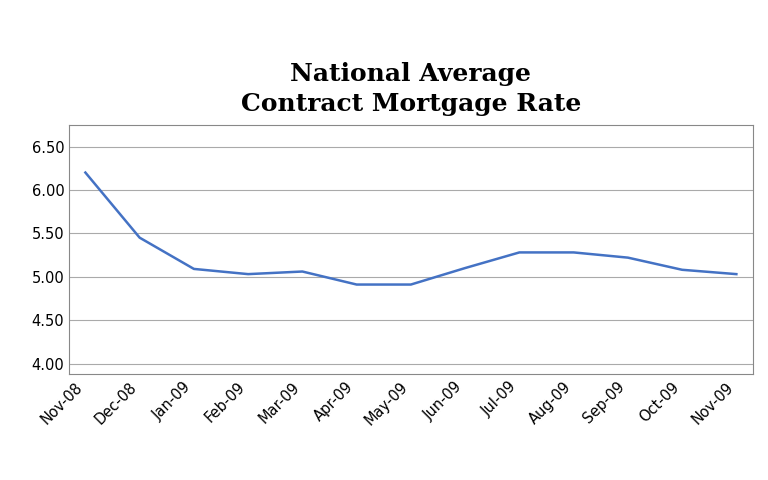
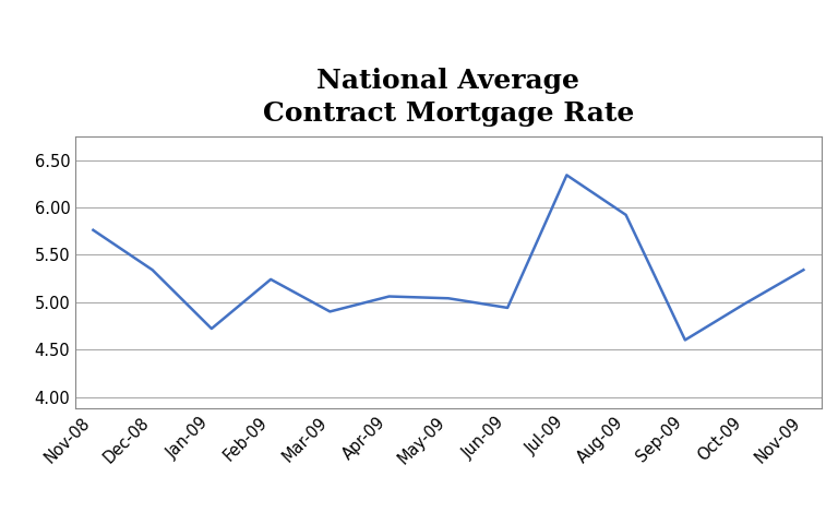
Nov-08: 6.20 -> 5.76
Dec-08: 5.45 -> 5.34
Jan-09: 5.09 -> 4.72
Feb-09: 5.03 -> 5.24
Mar-09: 5.06 -> 4.90
Apr-09: 4.91 -> 5.06
May-09: 4.91 -> 5.04
Jun-09: 5.10 -> 4.94
Jul-09: 5.28 -> 6.34
Aug-09: 5.28 -> 5.92
Sep-09: 5.22 -> 4.60
Oct-09: 5.08 -> 4.98
Nov-09: 5.03 -> 5.34
